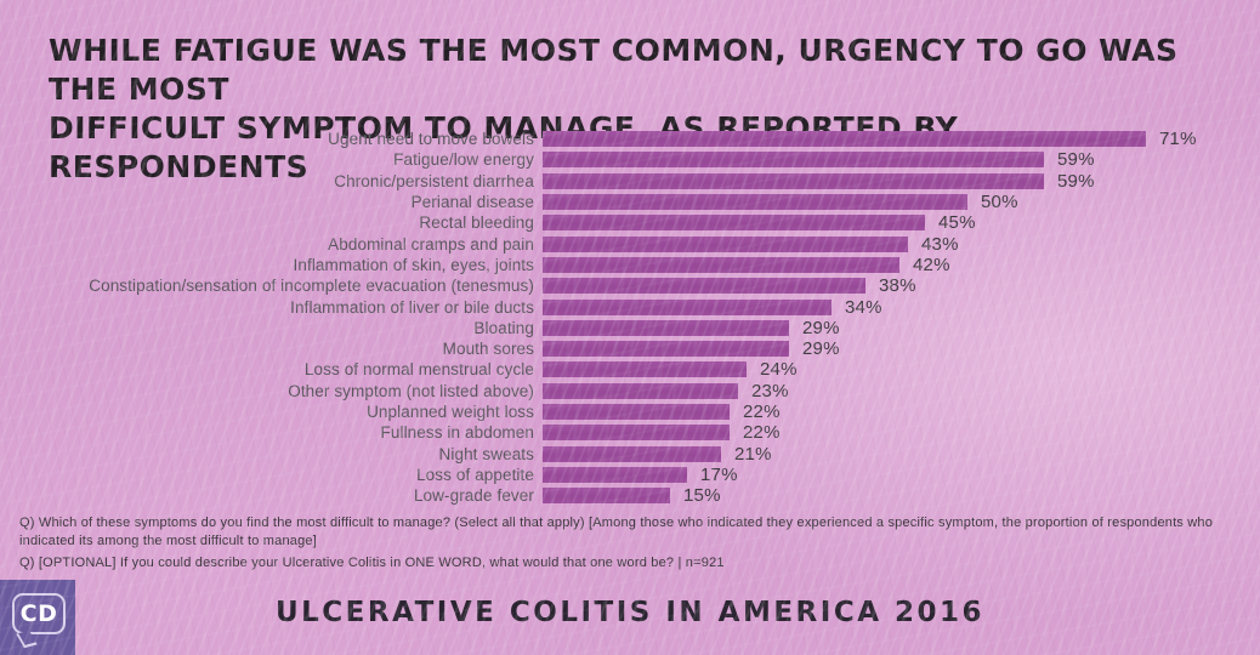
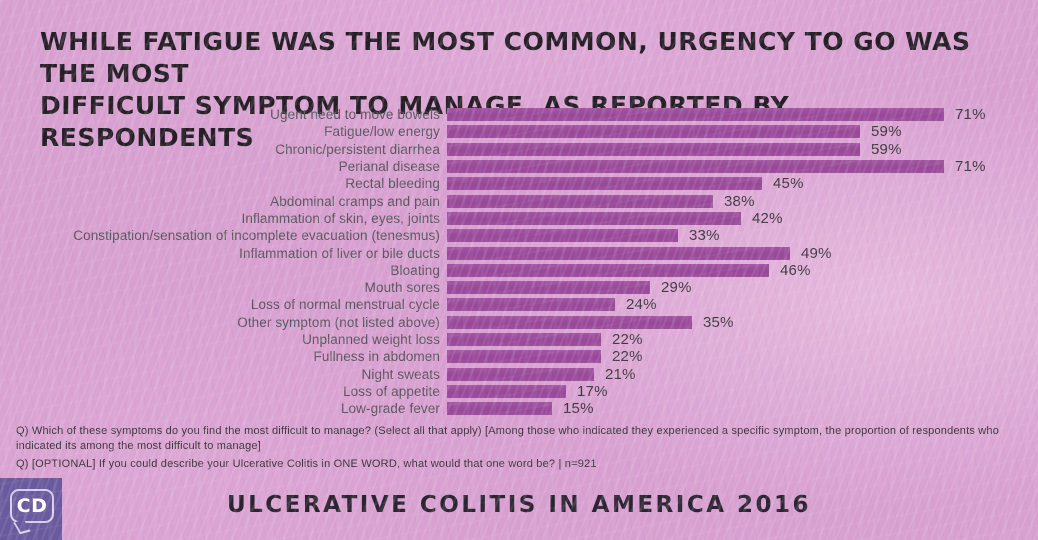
Perianal disease: 50% -> 71%
Abdominal cramps and pain: 43% -> 38%
Constipation/sensation of incomplete evacuation (tenesmus): 38% -> 33%
Inflammation of liver or bile ducts: 34% -> 49%
Bloating: 29% -> 46%
Other symptom (not listed above): 23% -> 35%
